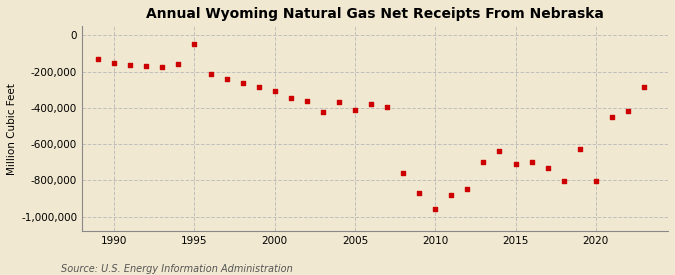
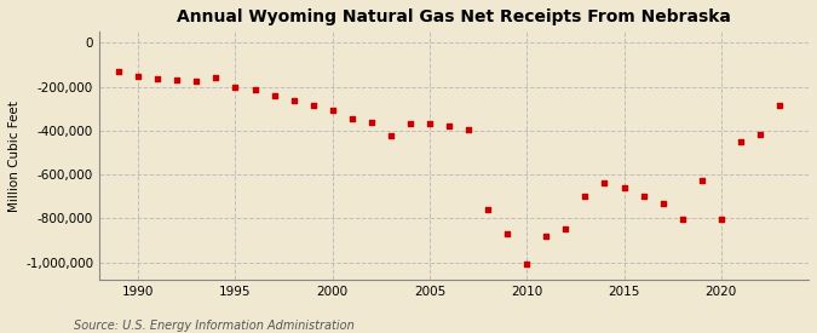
1995: -50,000 -> -200,000
2005: -410,000 -> -360,000
2010: -960,000 -> -1,000,000
2015: -710,000 -> -660,000
